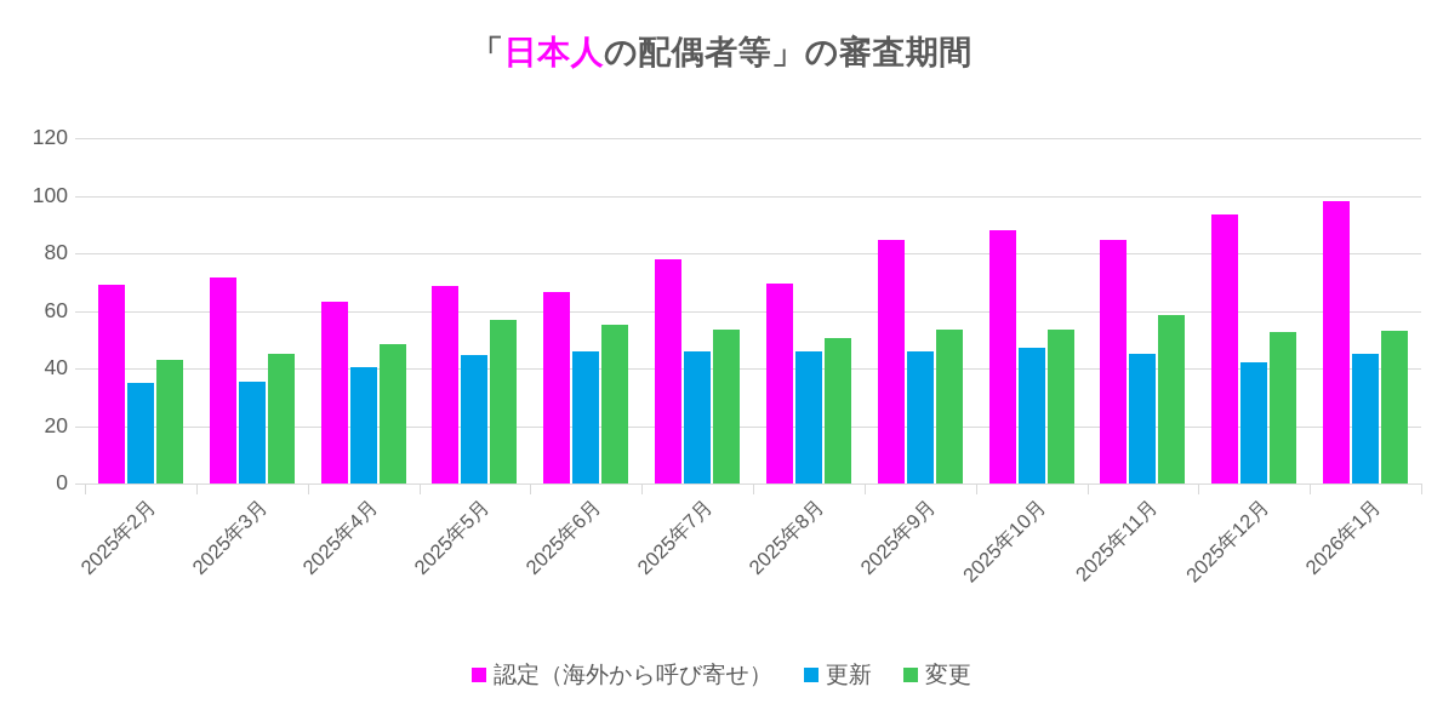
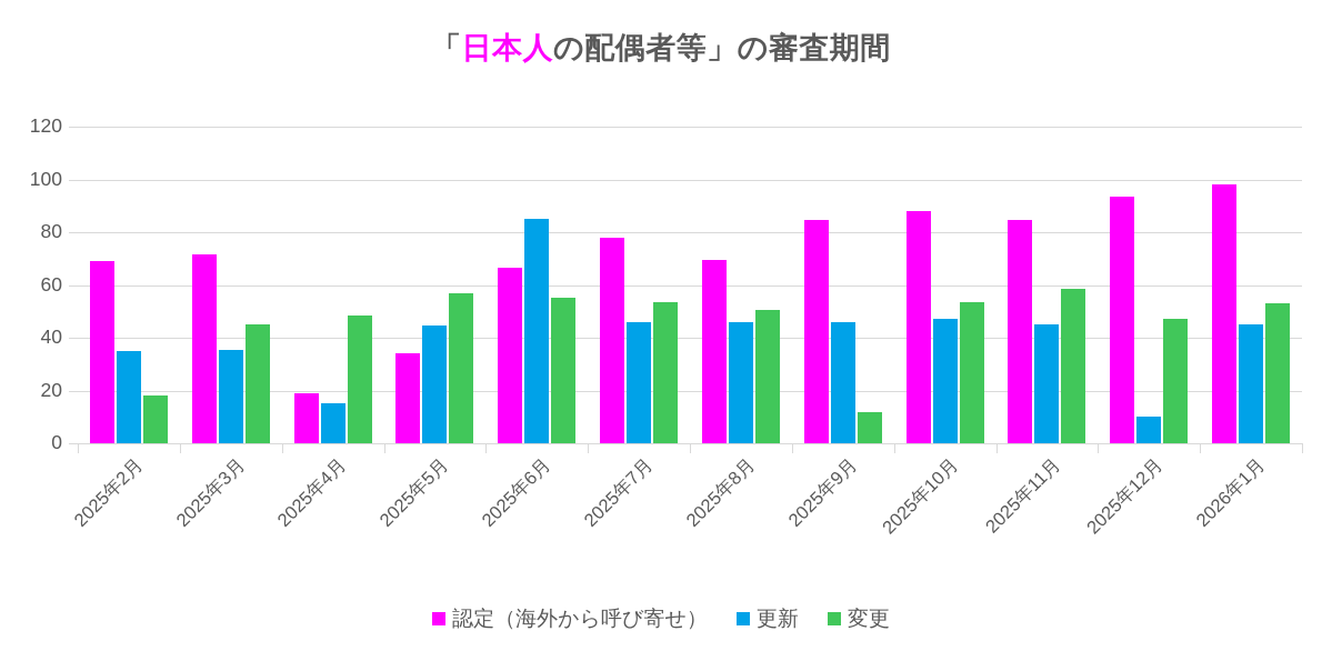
変更/2025年2月: 43 -> 18
認定（海外から呼び寄せ）/2025年4月: 63 -> 19
更新/2025年4月: 40 -> 15
認定（海外から呼び寄せ）/2025年5月: 68 -> 34
更新/2025年6月: 46 -> 85
変更/2025年9月: 54 -> 12
更新/2025年12月: 42 -> 10
変更/2025年12月: 52 -> 47
